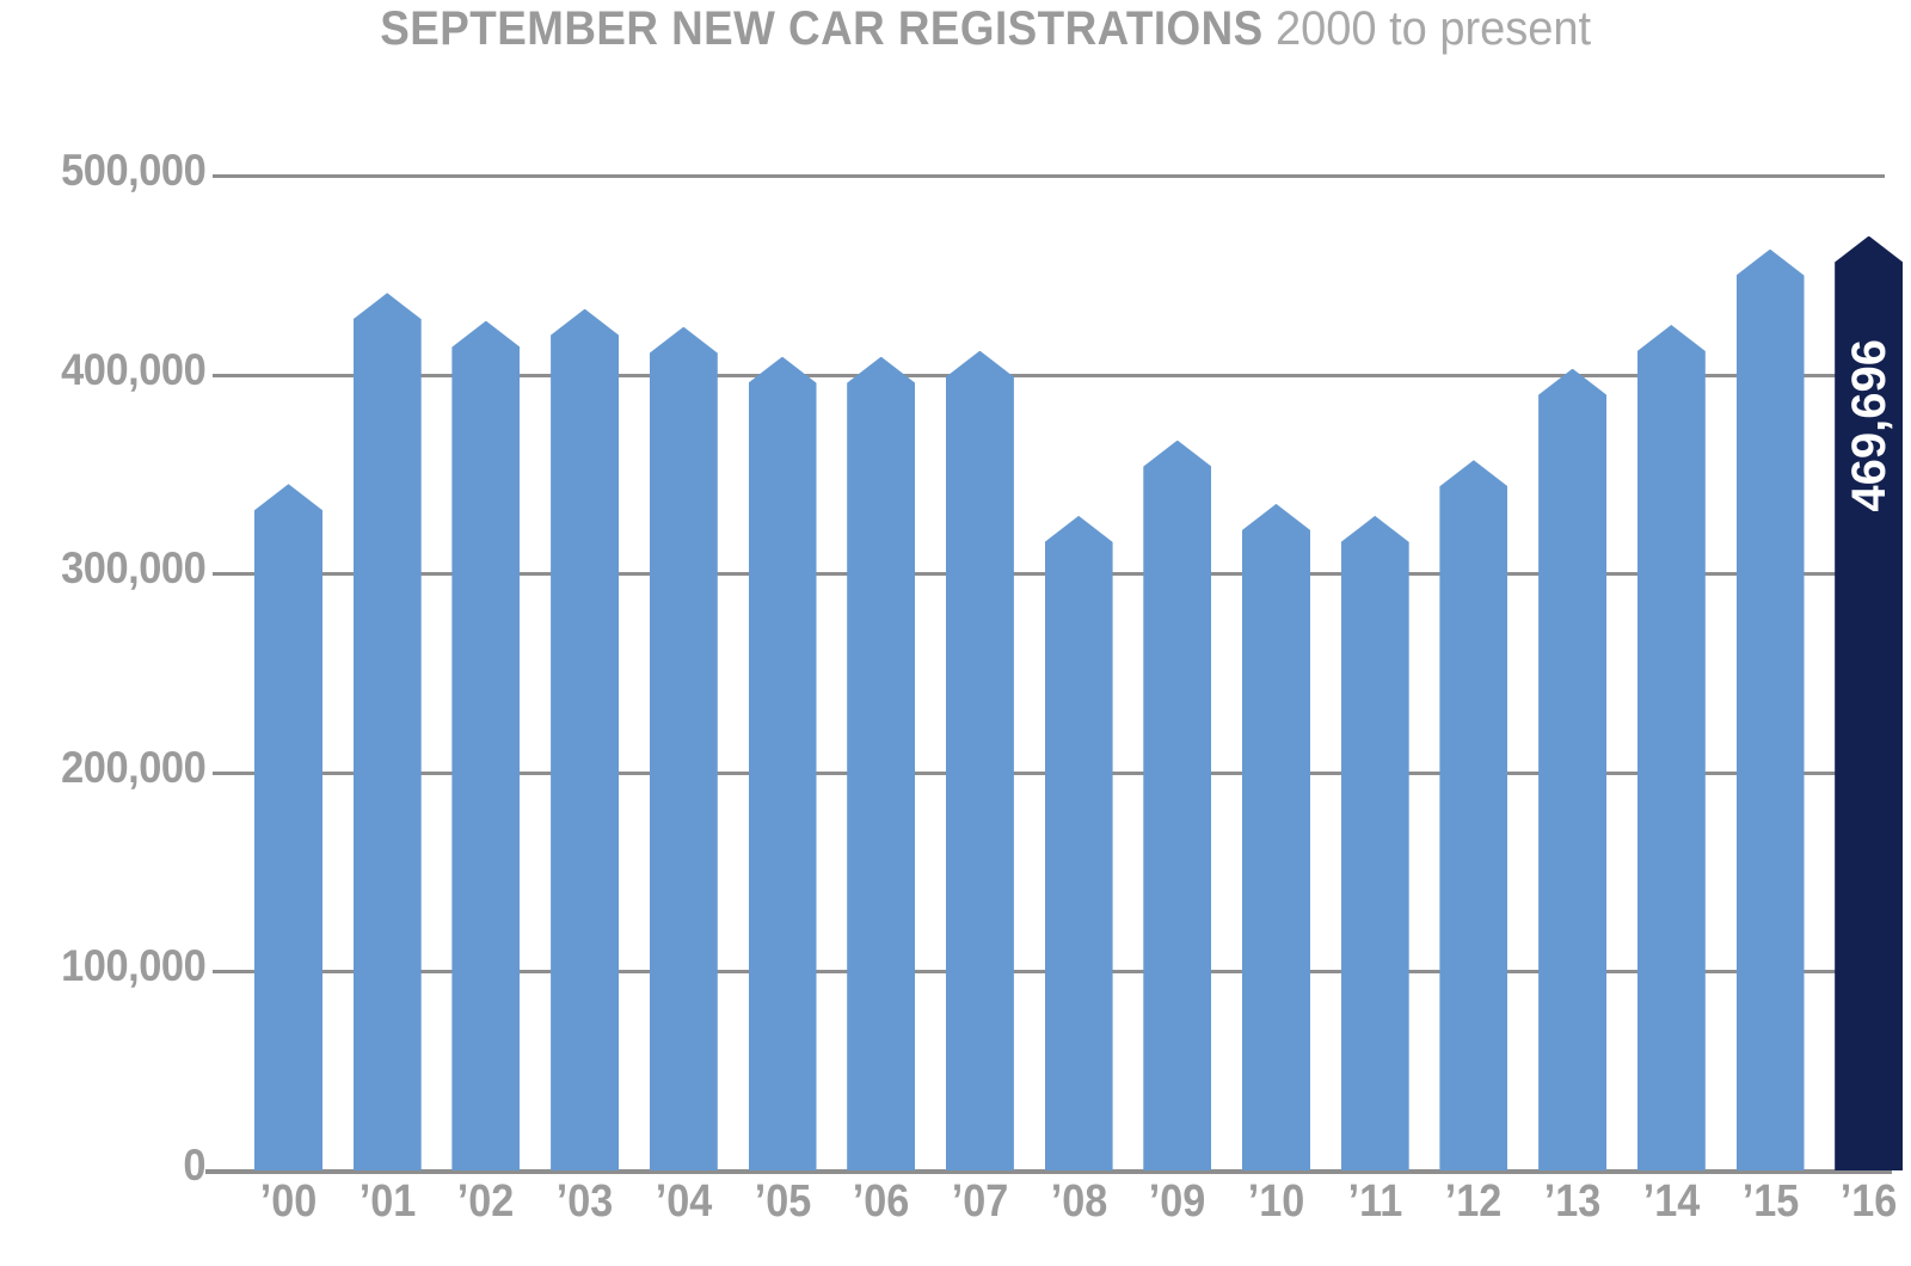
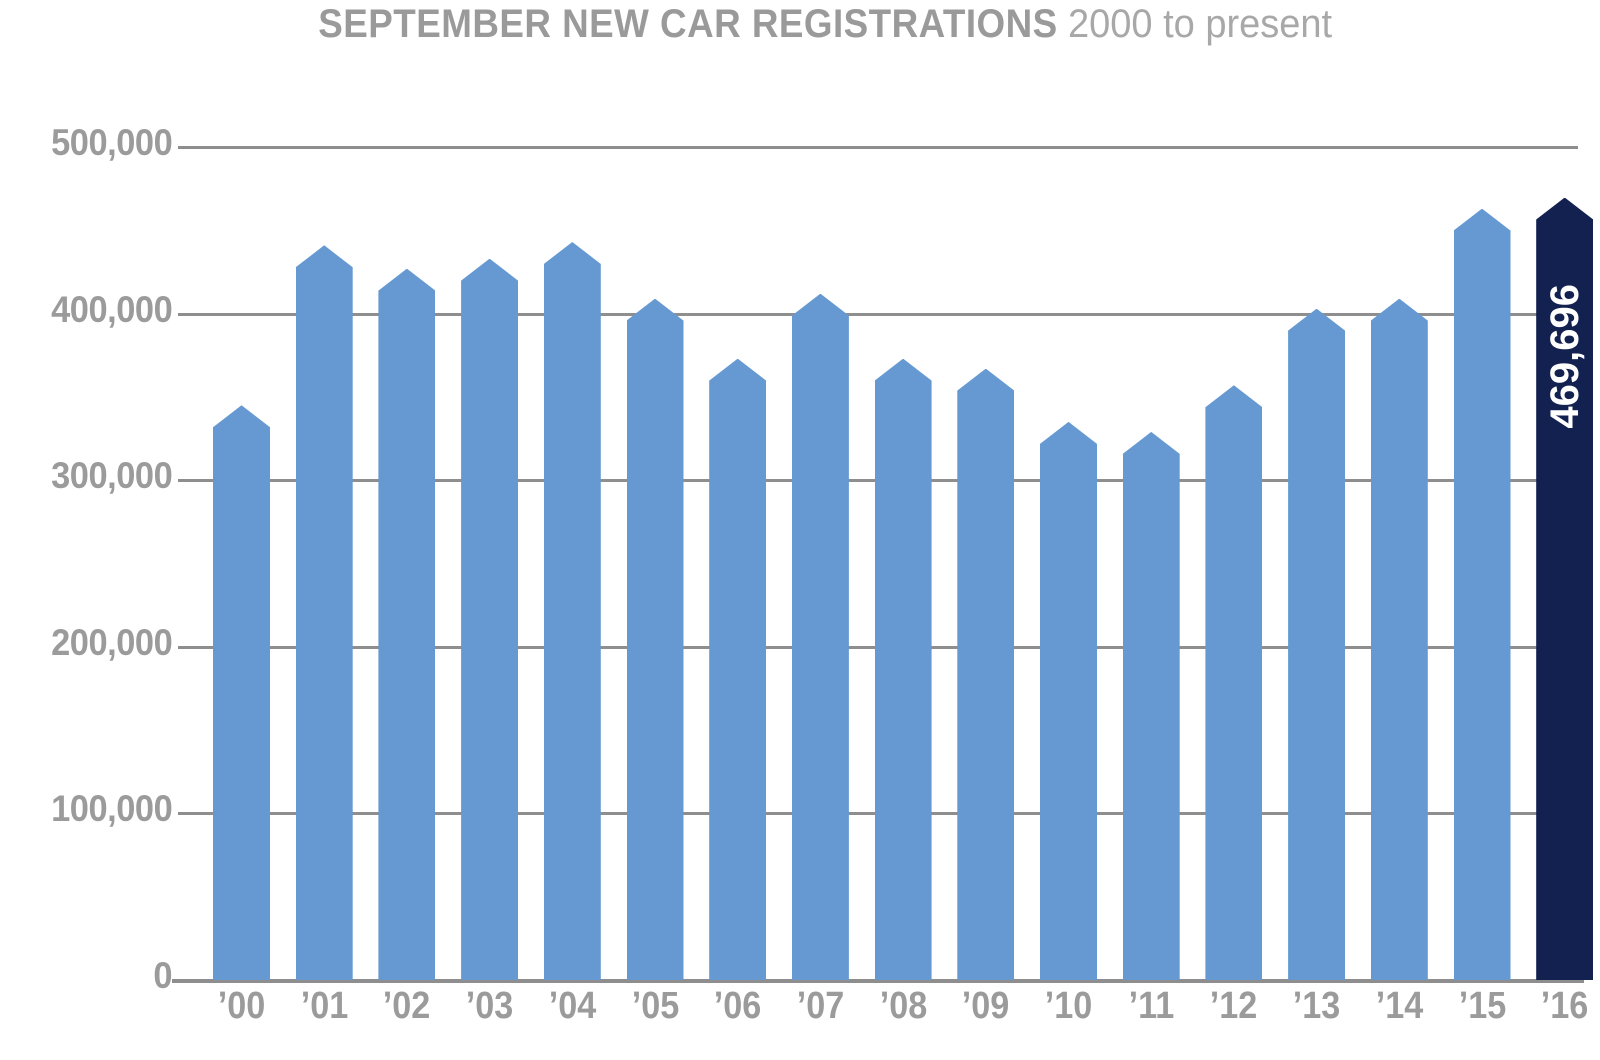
’04: 424000 -> 443000
’06: 409000 -> 373000
’08: 329000 -> 373000
’14: 425000 -> 409000
